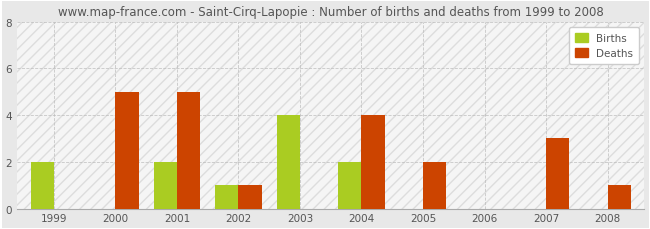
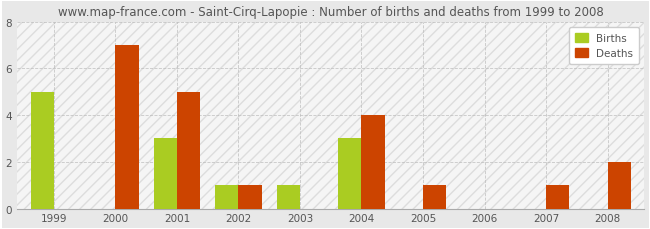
Births/1999: 2 -> 5
Deaths/2000: 5 -> 7
Births/2001: 2 -> 3
Births/2003: 4 -> 1
Births/2004: 2 -> 3
Deaths/2005: 2 -> 1
Deaths/2007: 3 -> 1
Deaths/2008: 1 -> 2
